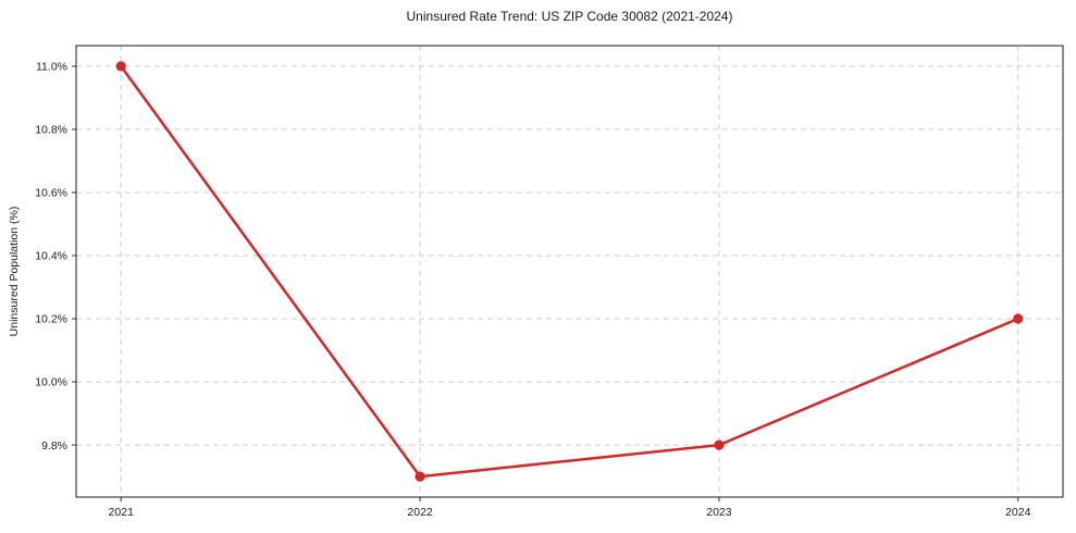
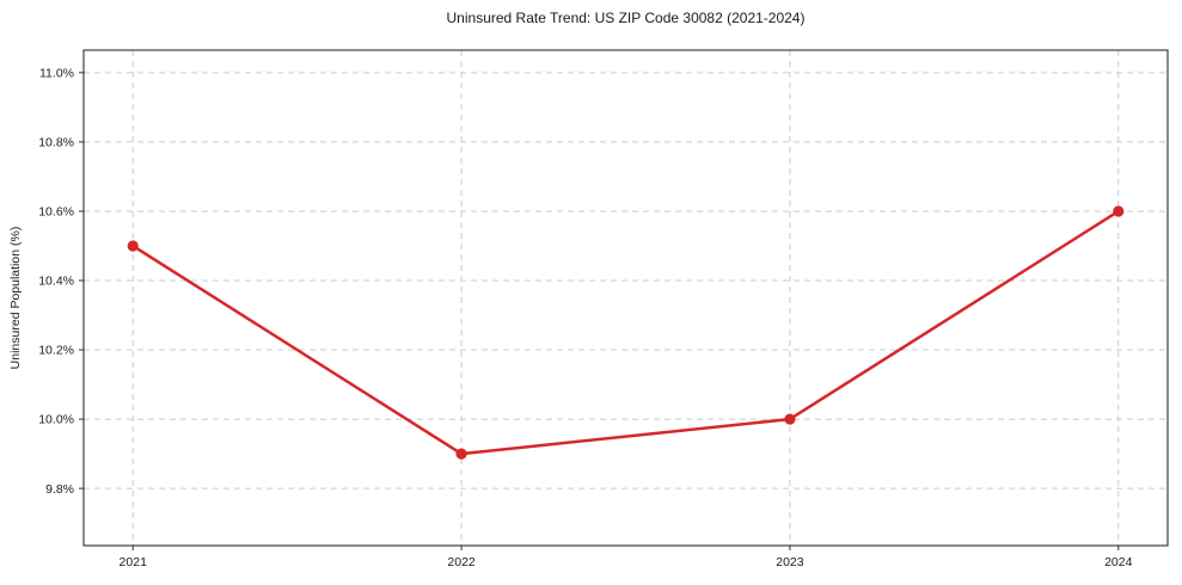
2021: 11.0% -> 10.5%
2022: 9.7% -> 9.9%
2023: 9.8% -> 10.0%
2024: 10.2% -> 10.6%
